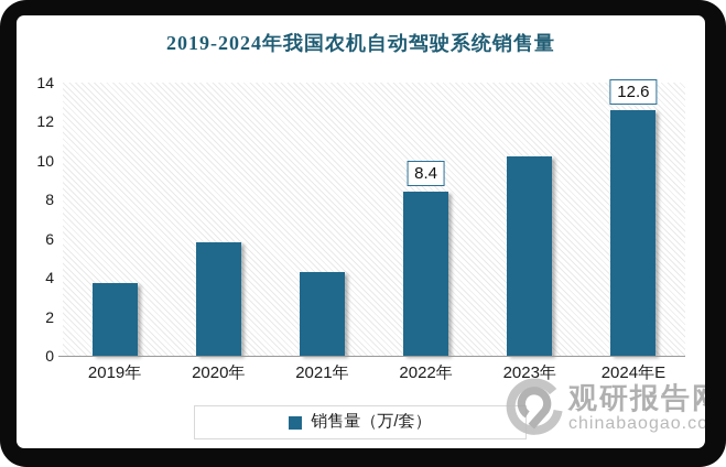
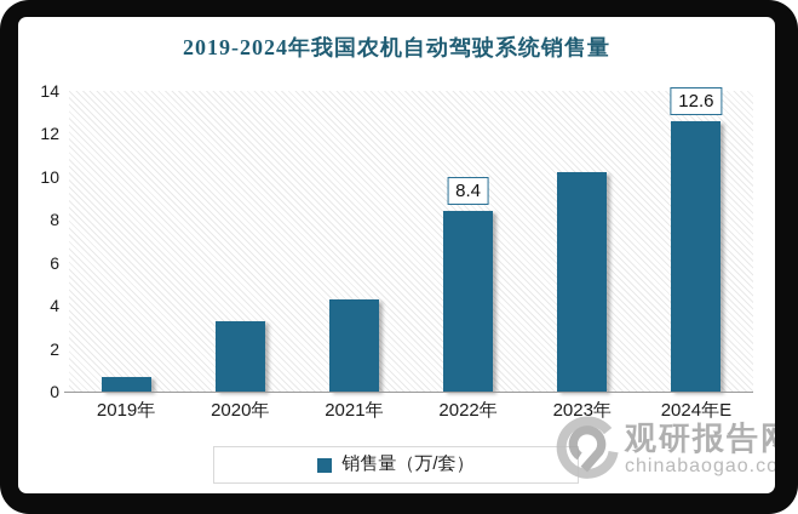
2019年: 3.7 -> 0.7
2020年: 5.8 -> 3.3
